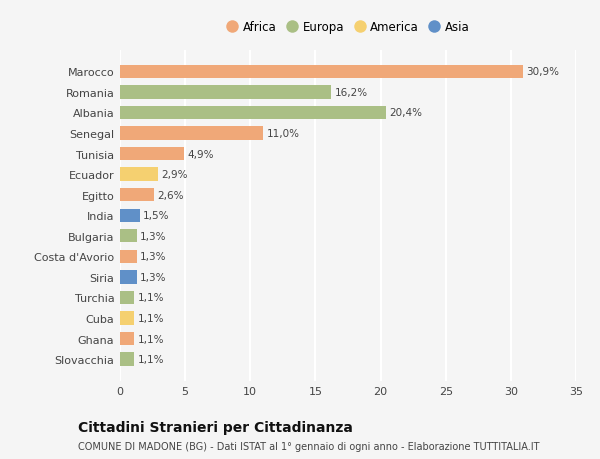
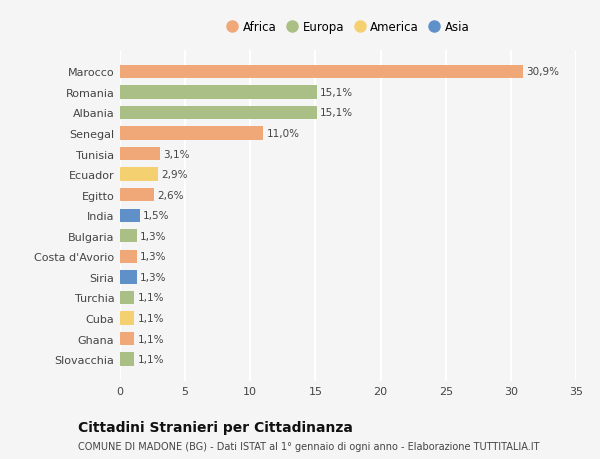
Romania: 16,2% -> 15,1%
Albania: 20,4% -> 15,1%
Tunisia: 4,9% -> 3,1%
